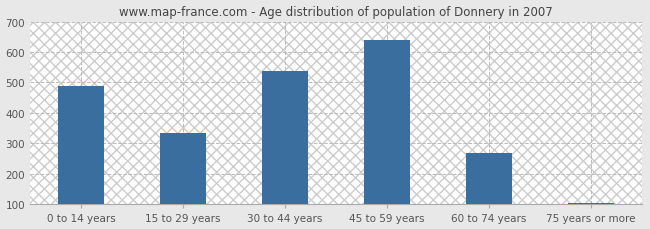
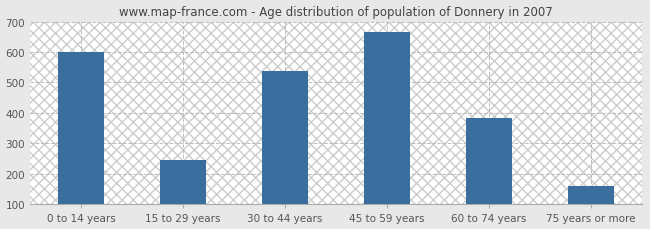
0 to 14 years: 490 -> 600
15 to 29 years: 335 -> 245
45 to 59 years: 638 -> 665
60 to 74 years: 270 -> 385
75 years or more: 105 -> 160
